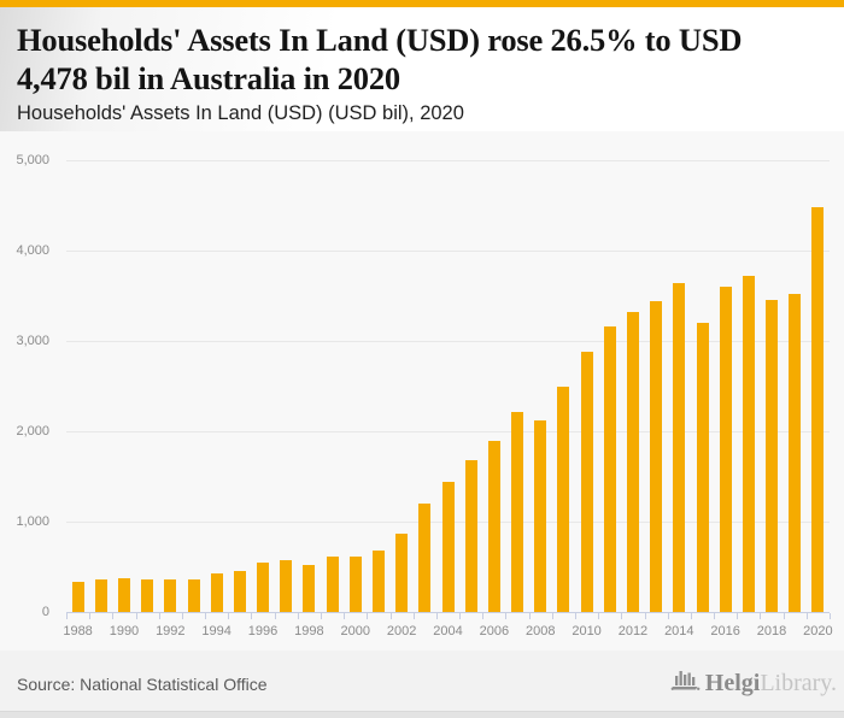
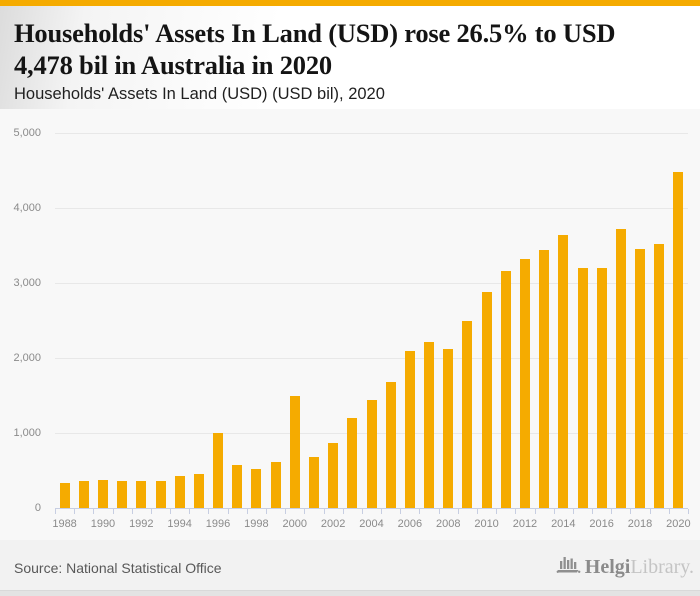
1996: 600 -> 1000
2000: 600 -> 1500
2006: 1900 -> 2100
2016: 3600 -> 3200
